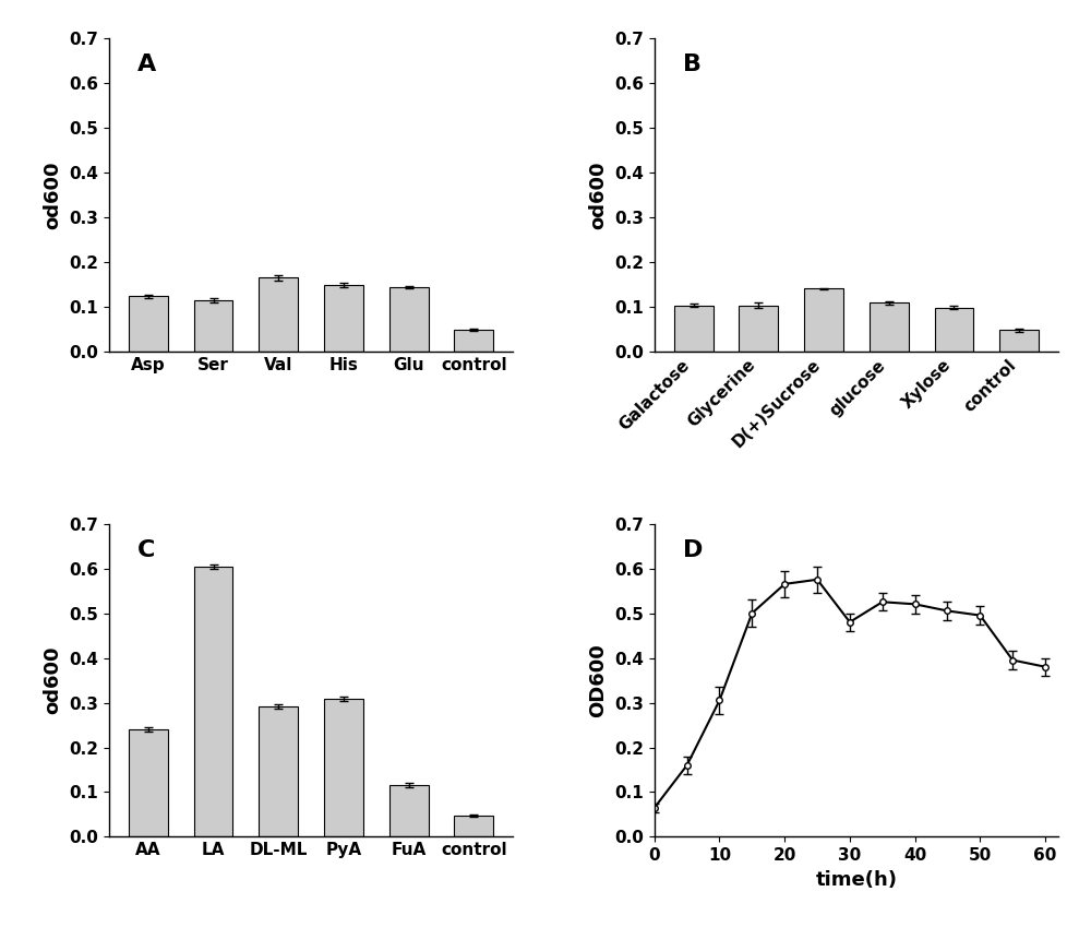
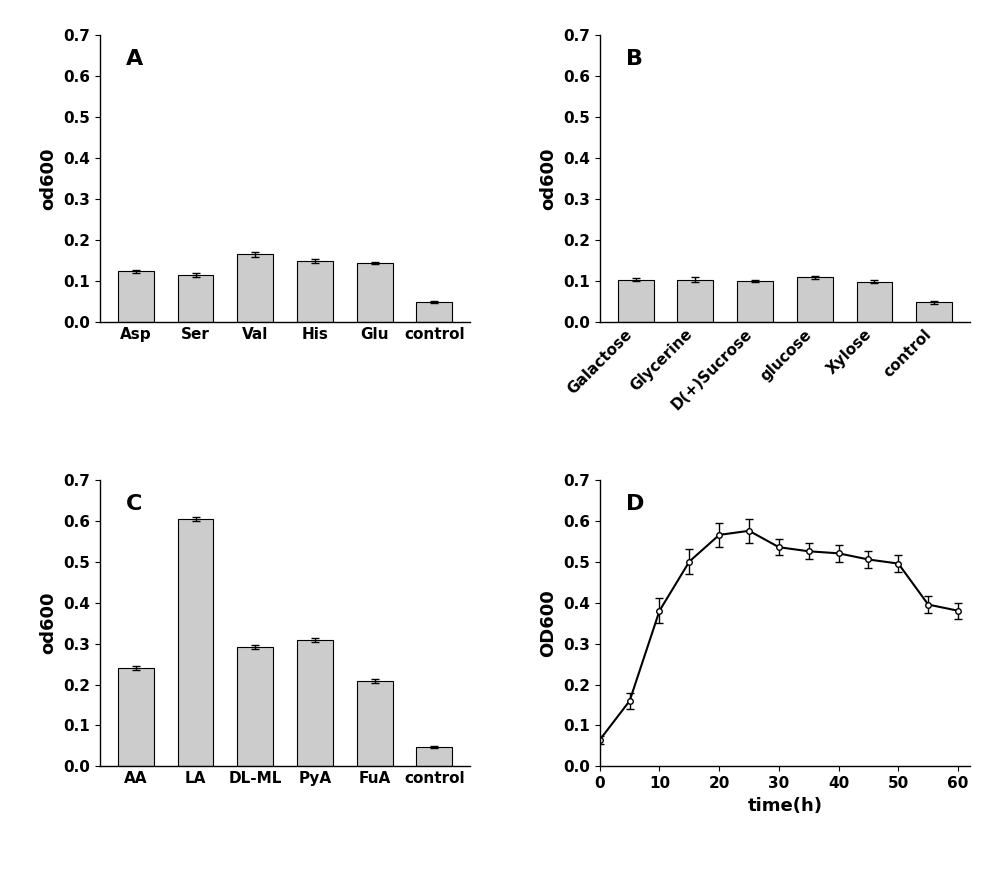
D(+)Sucrose: 0.140 -> 0.100
FuA: 0.115 -> 0.208
10: 0.305 -> 0.380
30: 0.480 -> 0.535
